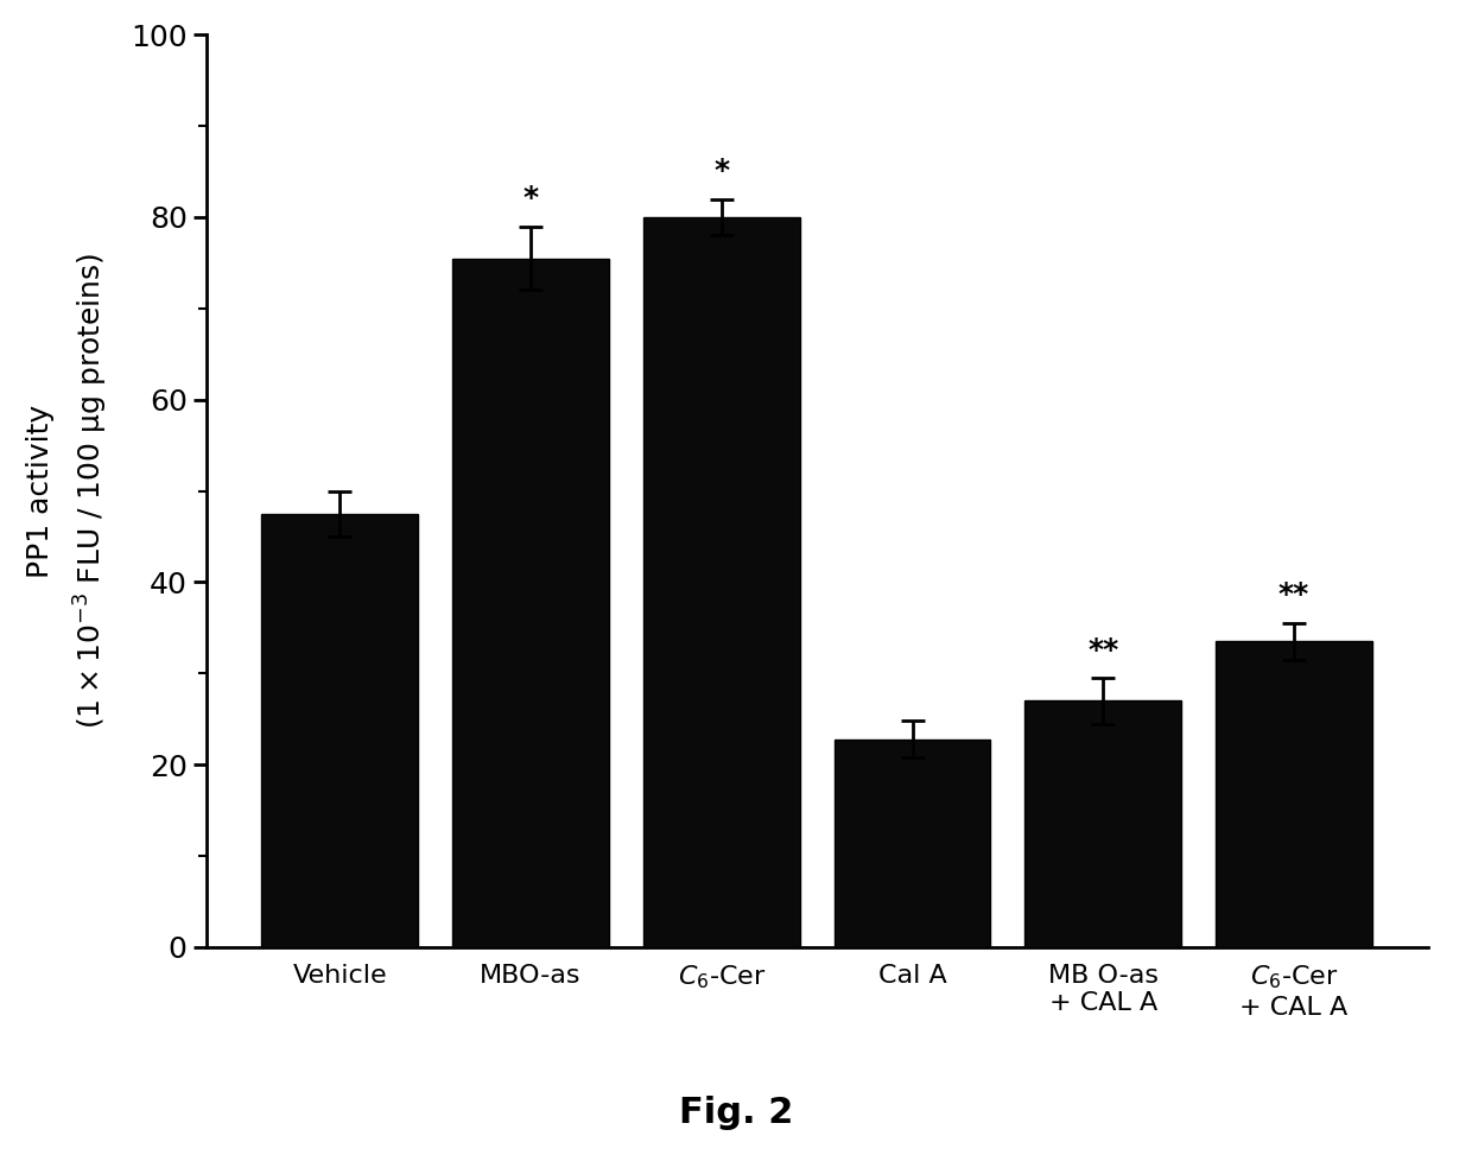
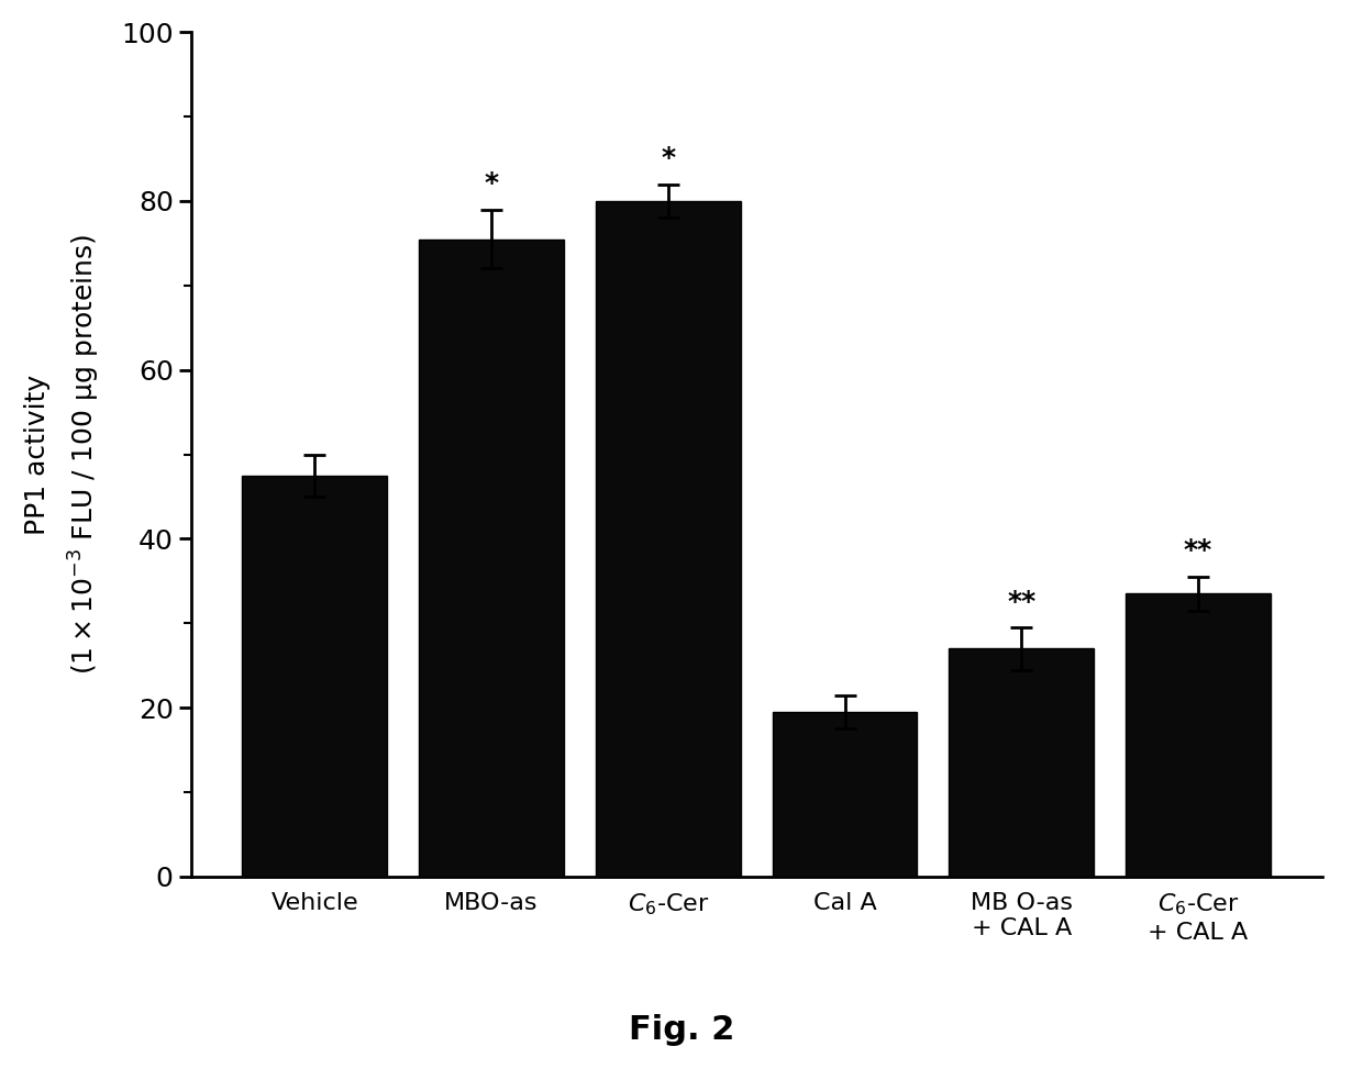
Cal A: 22.8 -> 19.5
